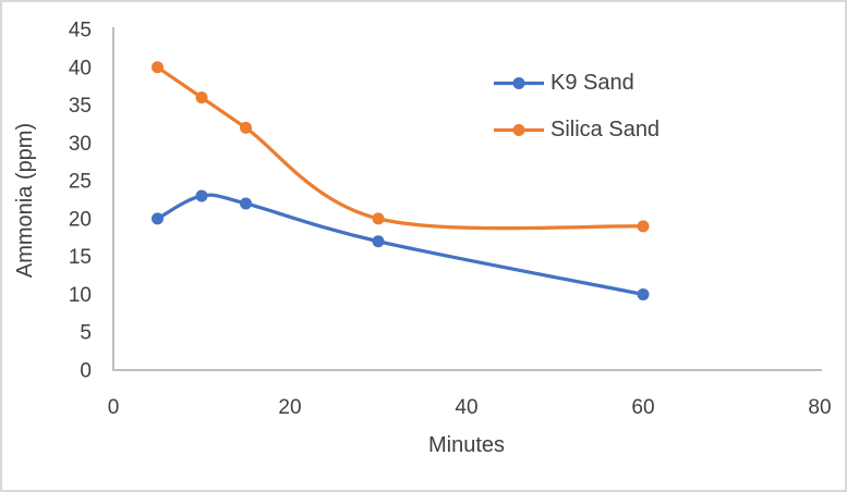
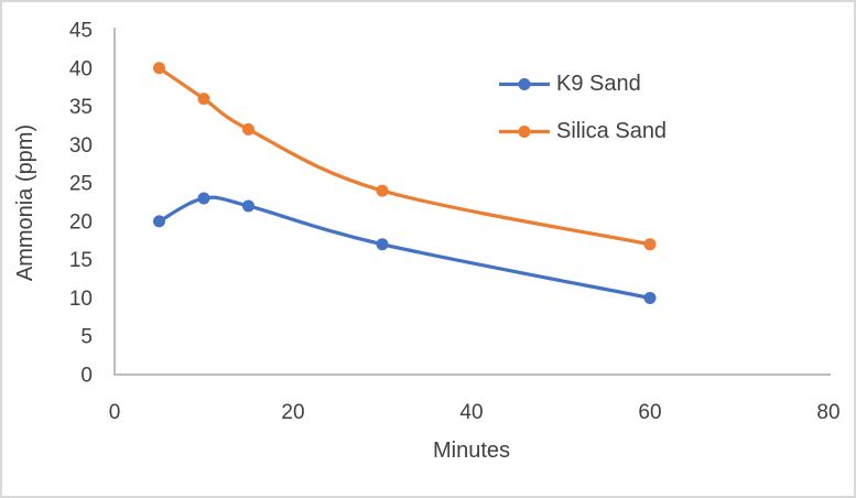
Silica Sand/30: 20 -> 24
Silica Sand/60: 19 -> 17
